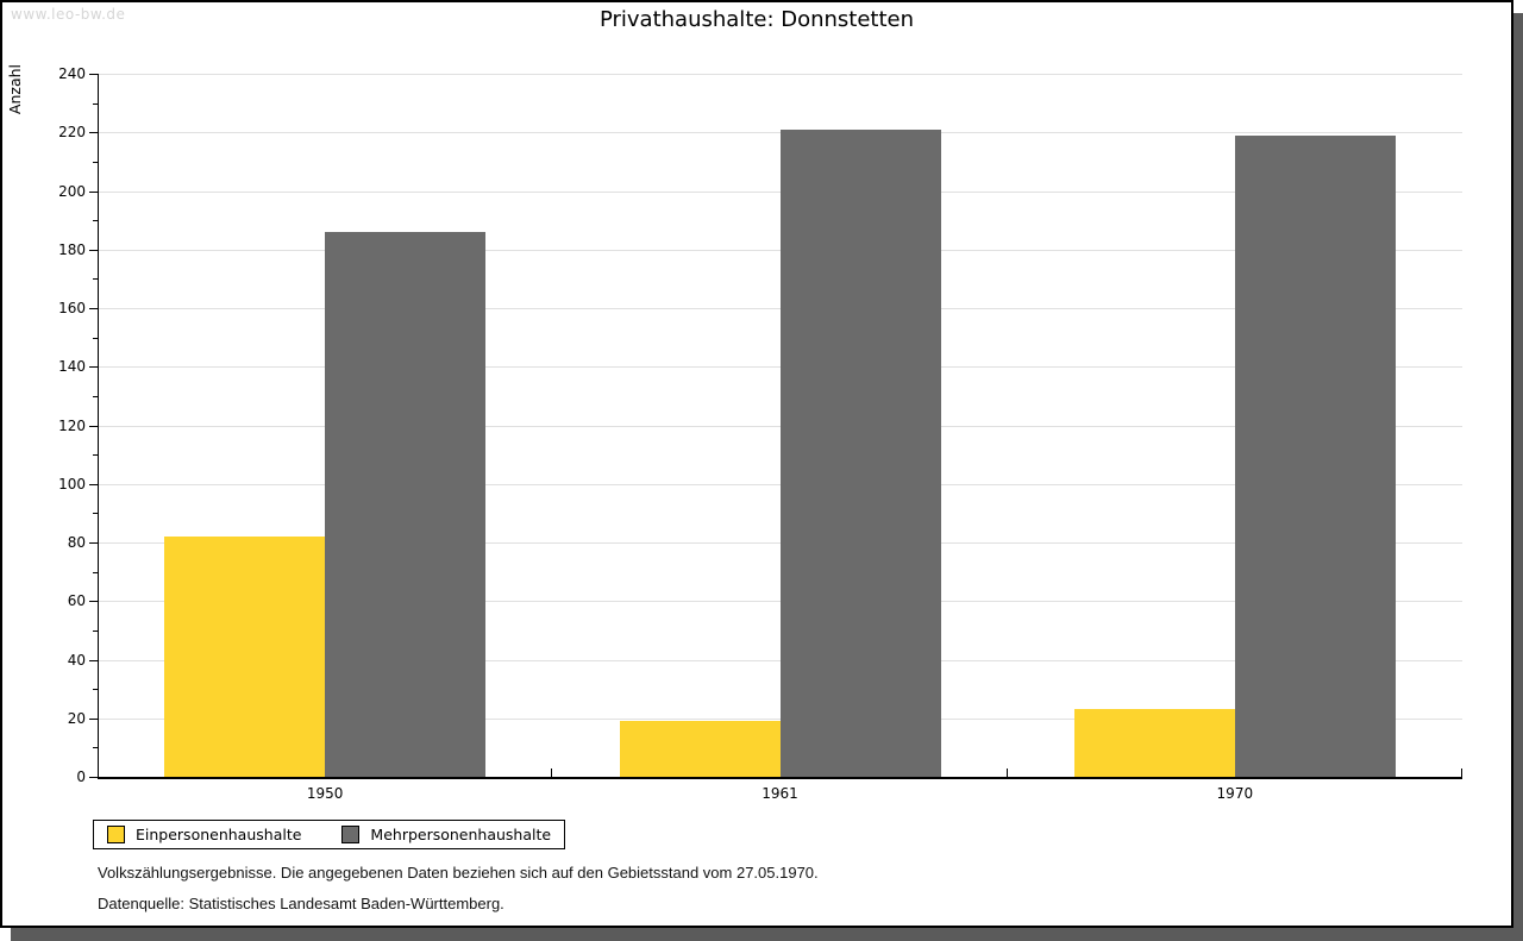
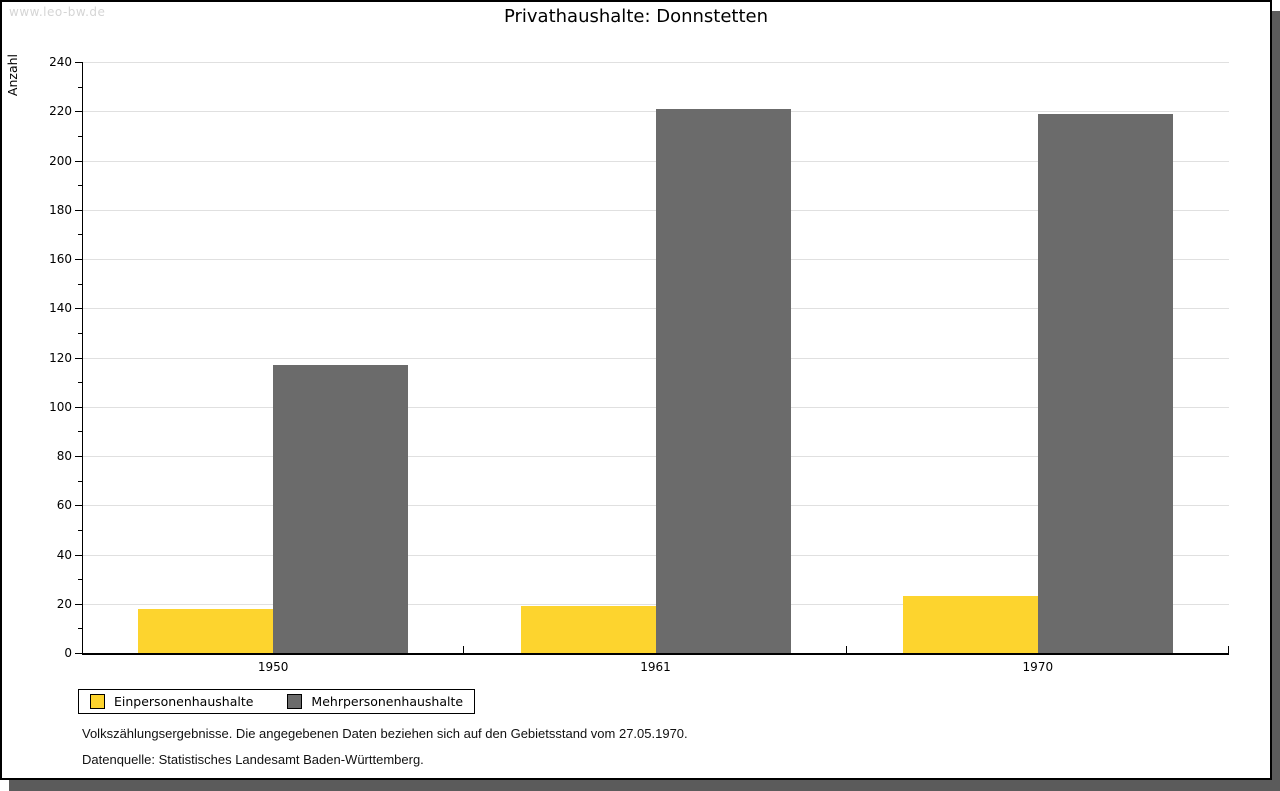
Einpersonenhaushalte/1950: 82 -> 18
Mehrpersonenhaushalte/1950: 186 -> 117
